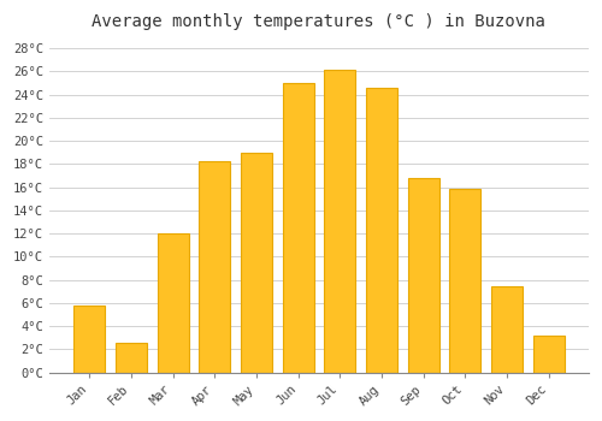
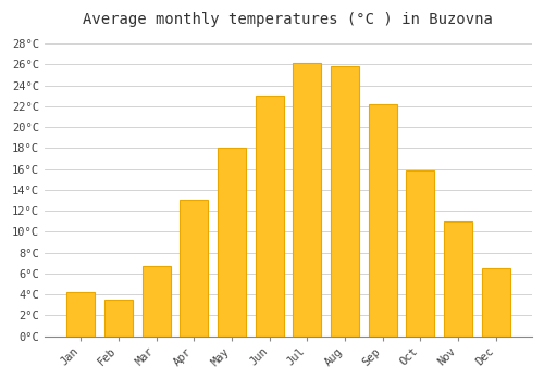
Jan: 5.8°C -> 4.2°C
Feb: 2.6°C -> 3.5°C
Mar: 12.0°C -> 6.7°C
Apr: 18.2°C -> 13.0°C
May: 19.0°C -> 18.0°C
Jun: 25.0°C -> 23.0°C
Aug: 24.6°C -> 25.8°C
Sep: 16.8°C -> 22.2°C
Nov: 7.4°C -> 11.0°C
Dec: 3.2°C -> 6.5°C
